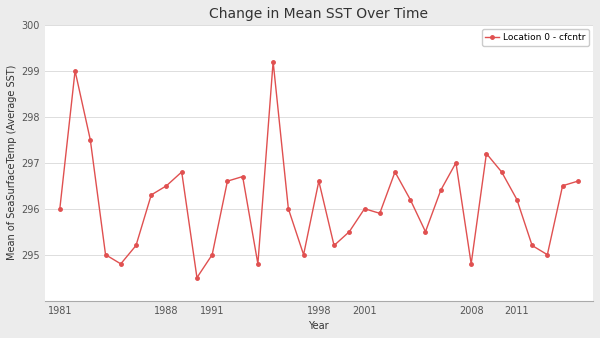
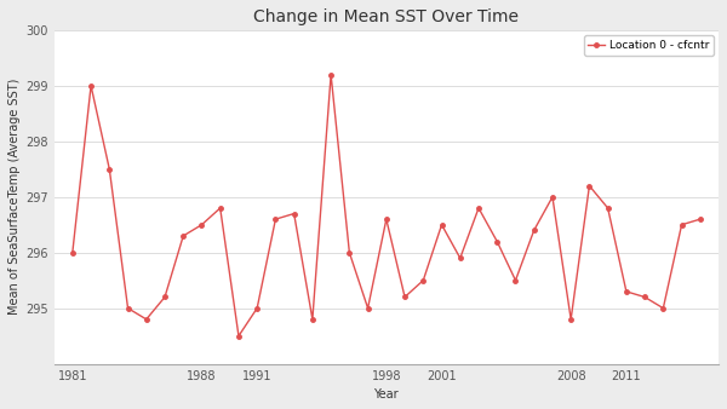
2001: 296.0 -> 296.5
2011: 296.2 -> 295.3
